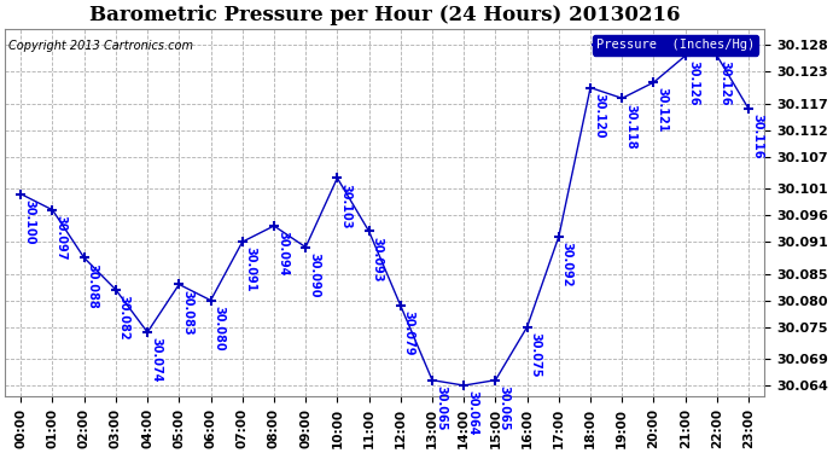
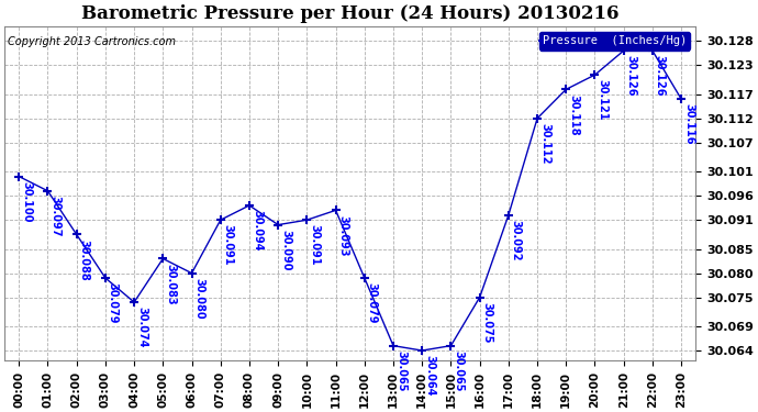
03:00: 30.082 -> 30.079
10:00: 30.103 -> 30.091
18:00: 30.120 -> 30.112
